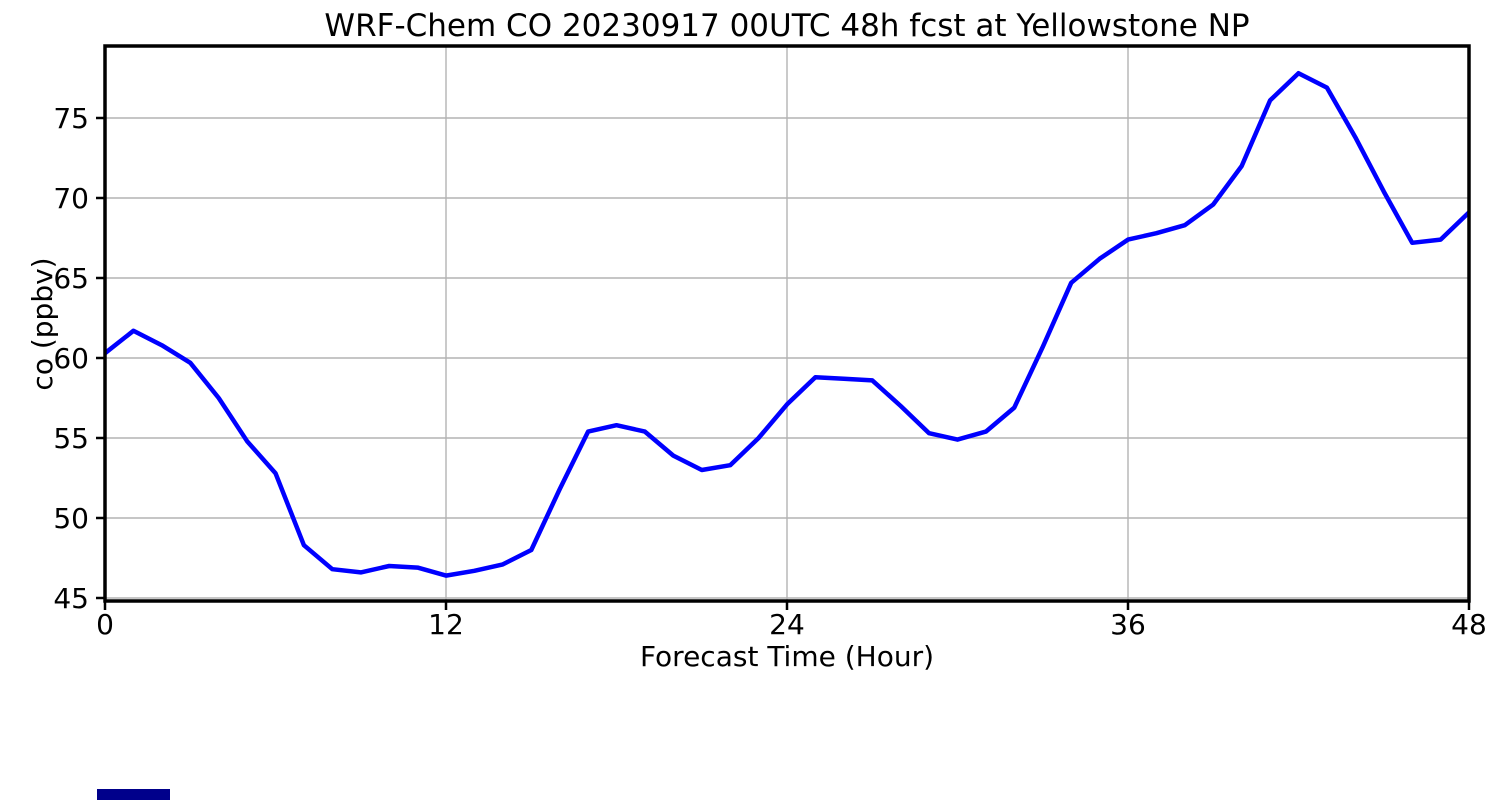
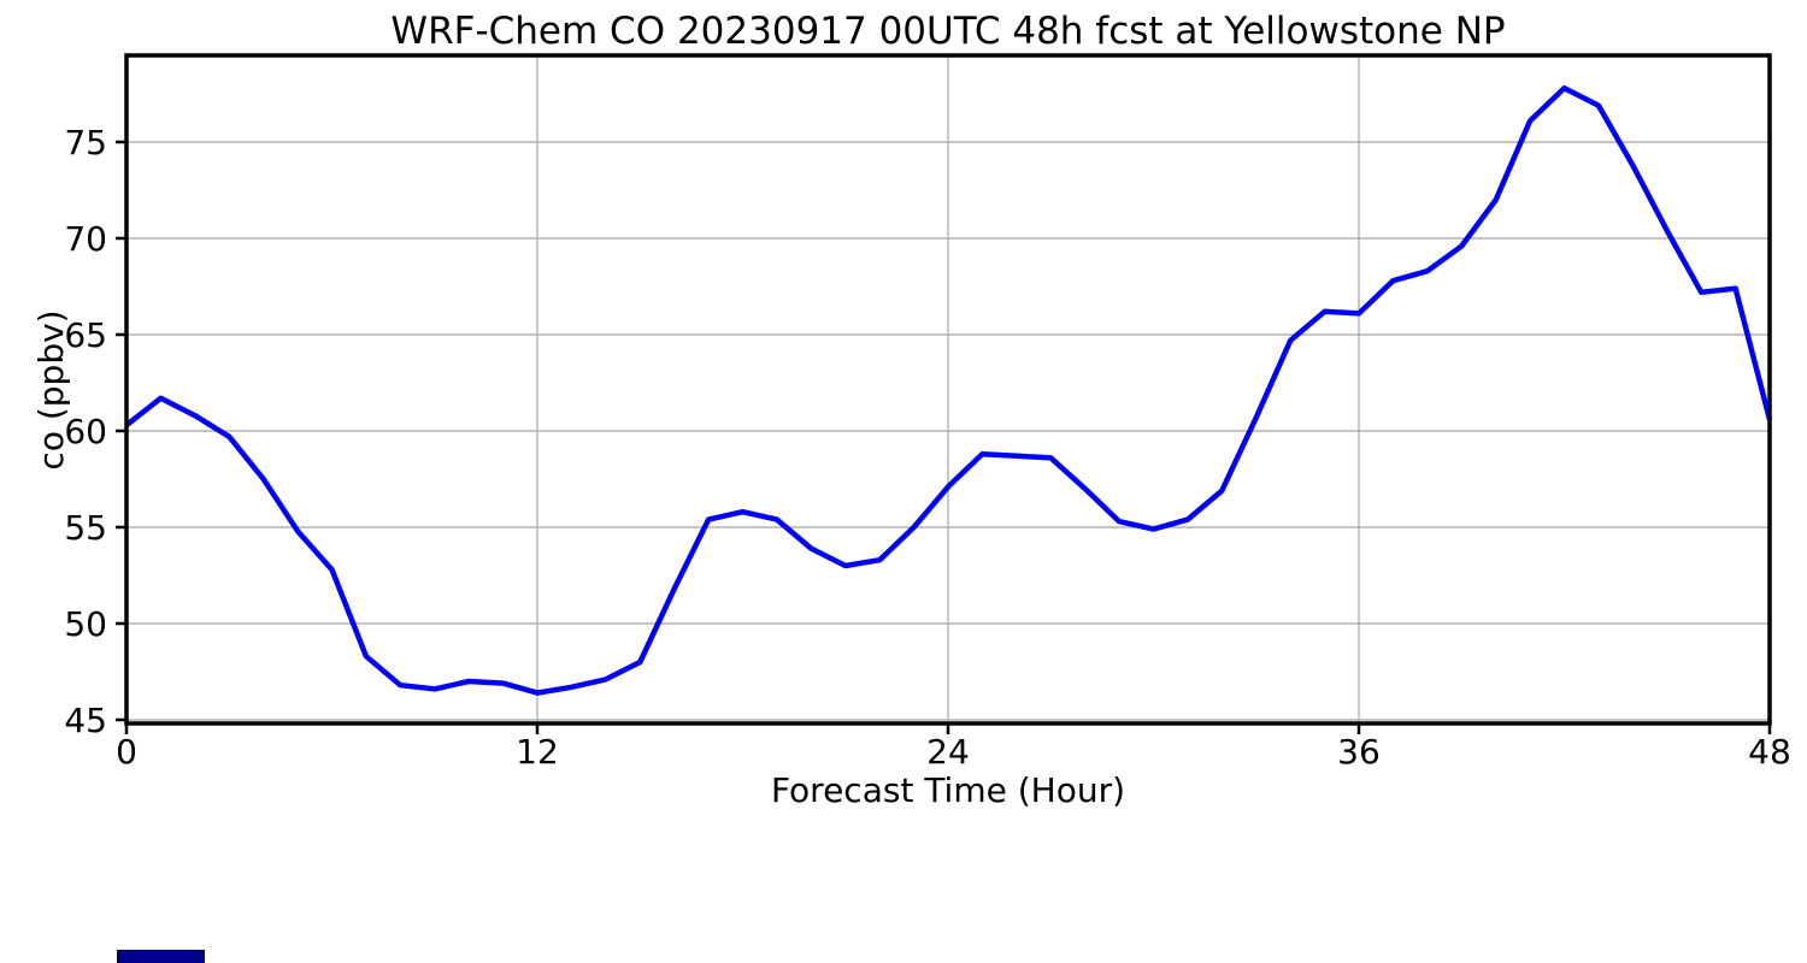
36: 67.4 -> 66.1
48: 69.1 -> 60.6
